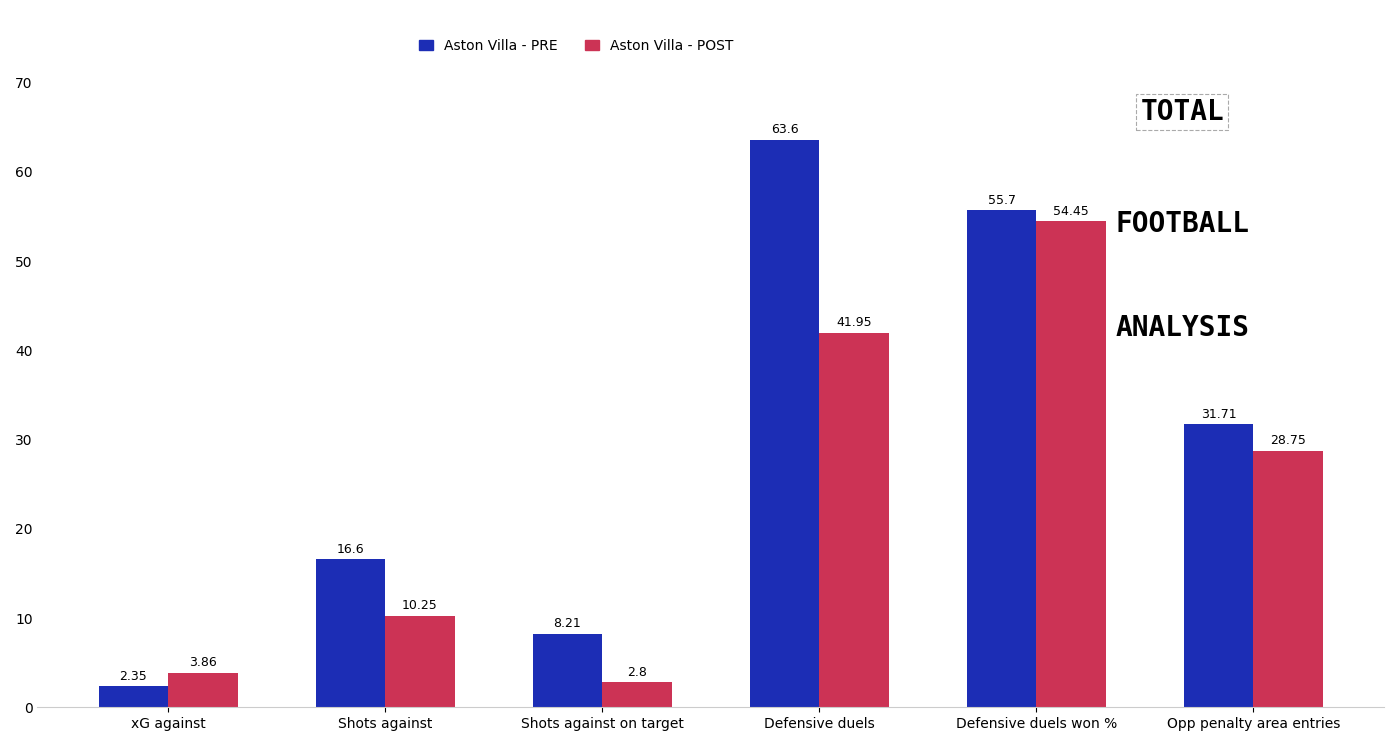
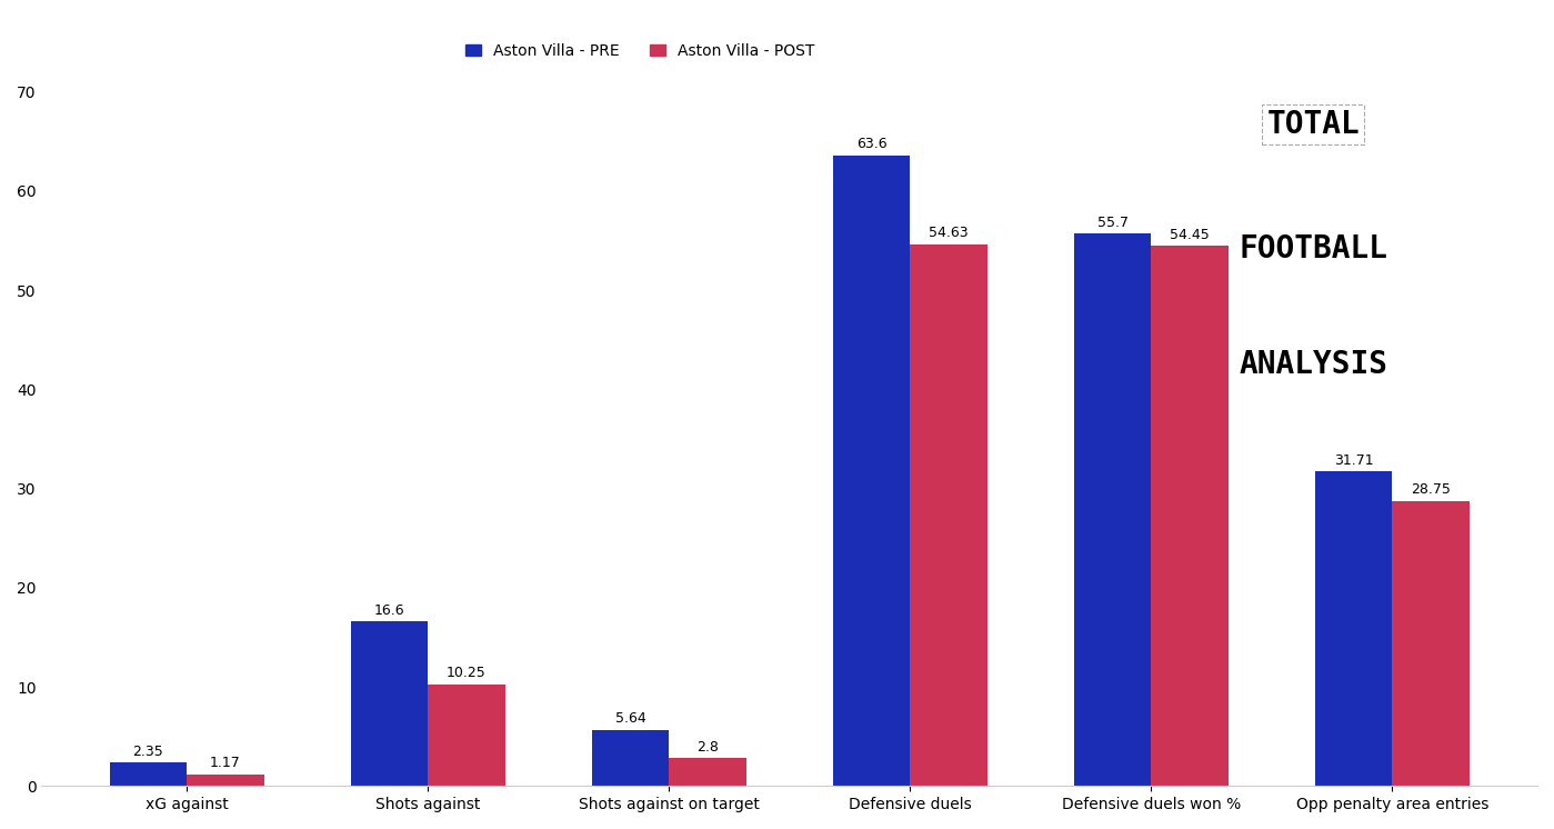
Aston Villa - POST/xG against: 3.86 -> 1.17
Aston Villa - PRE/Shots against on target: 8.21 -> 5.64
Aston Villa - POST/Defensive duels: 41.95 -> 54.63
